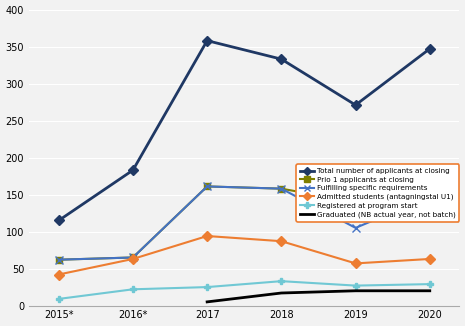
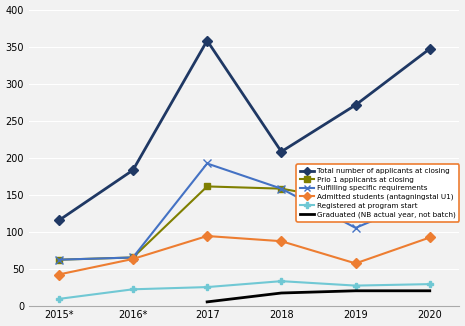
Fulfilling specific requirements/2017: 161 -> 192
Total number of applicants at closing/2018: 333 -> 208
Admitted students (antagningstal U1)/2020: 63 -> 92
